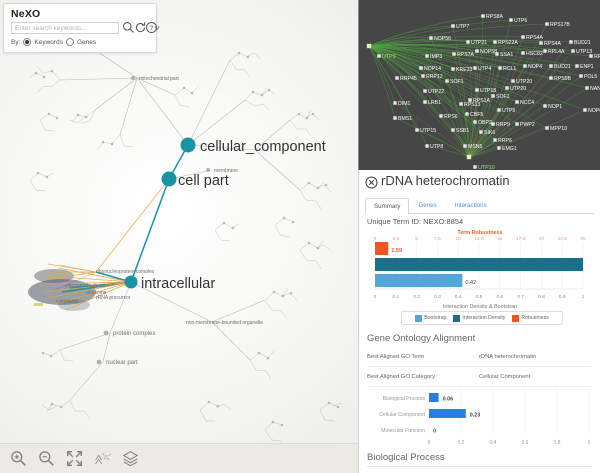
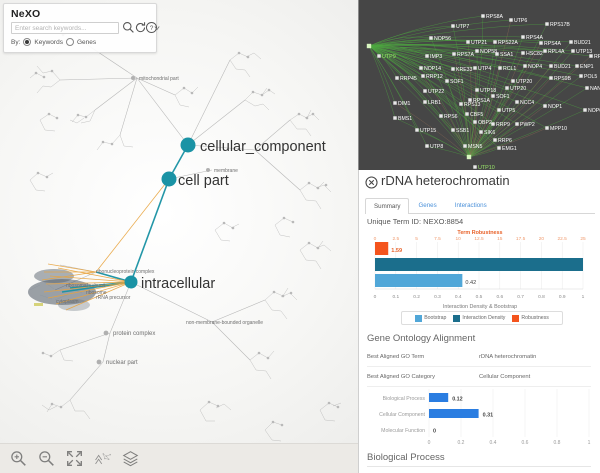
Gene Ontology Alignment/Biological Process: 0.06 -> 0.12
Gene Ontology Alignment/Cellular Component: 0.23 -> 0.31
